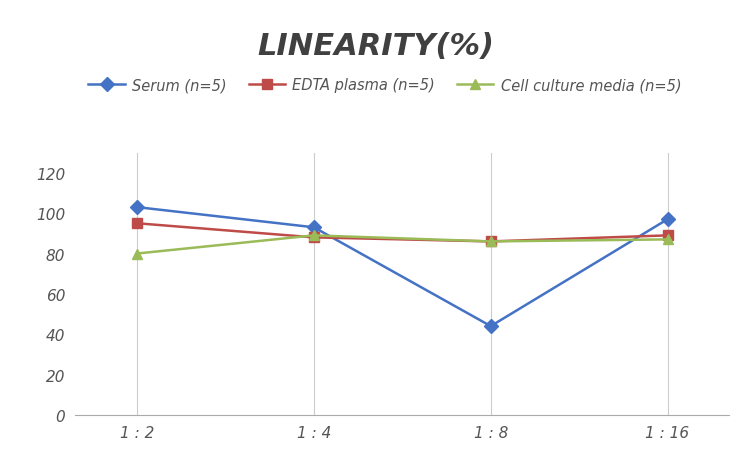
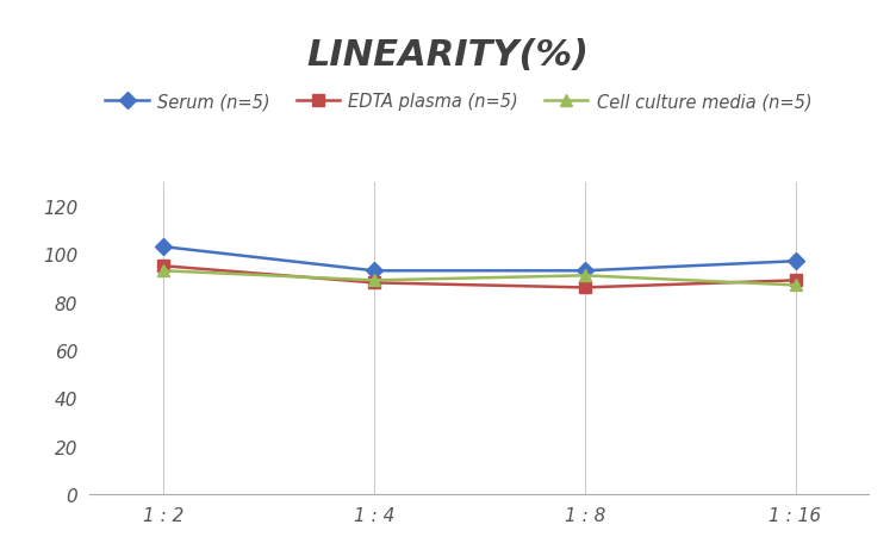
Cell culture media (n=5)/1 : 2: 80 -> 93
Serum (n=5)/1 : 8: 44 -> 93
Cell culture media (n=5)/1 : 8: 86 -> 91
